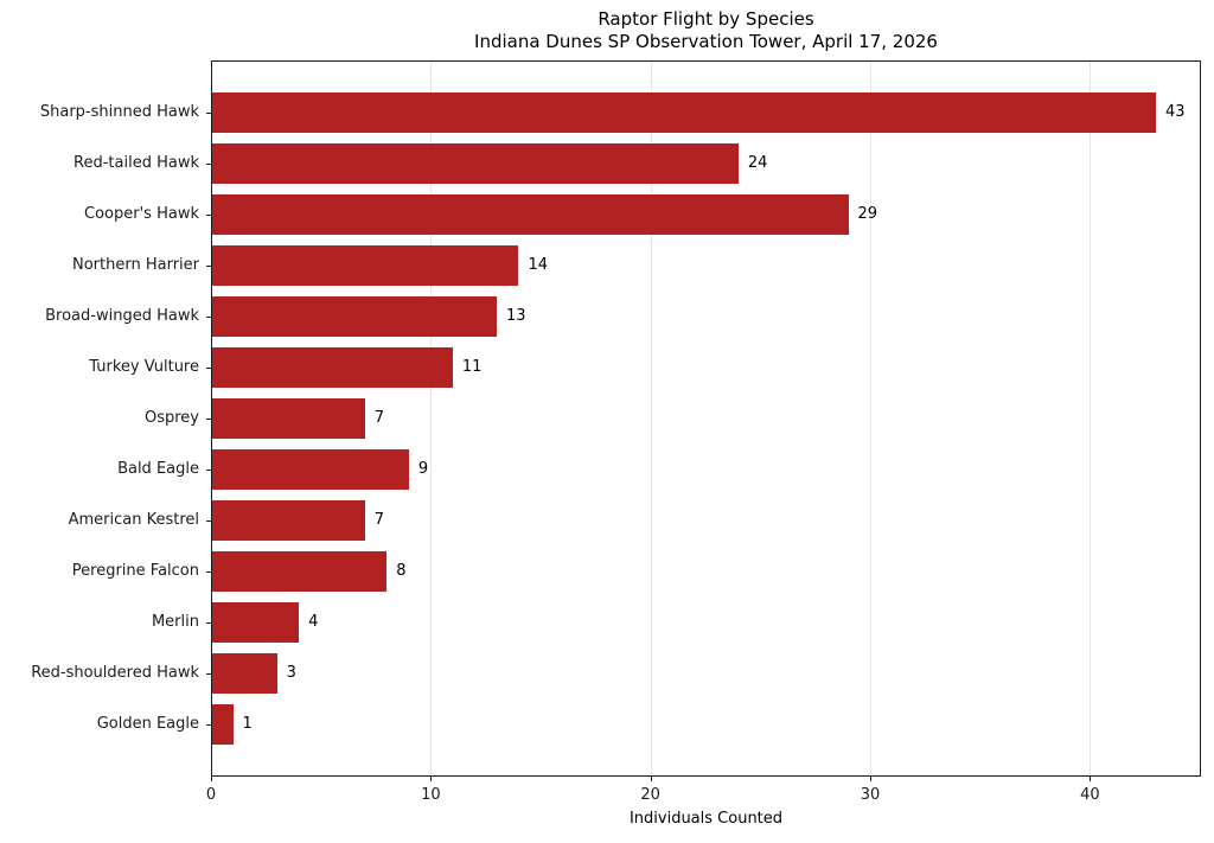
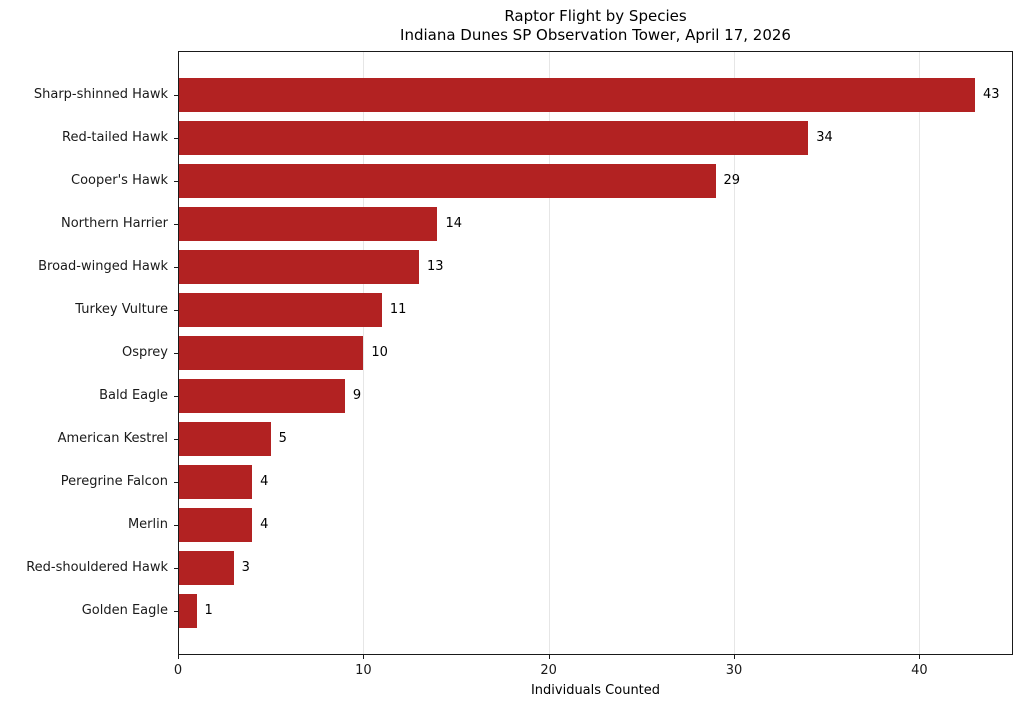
Red-tailed Hawk: 24 -> 34
Osprey: 7 -> 10
American Kestrel: 7 -> 5
Peregrine Falcon: 8 -> 4
